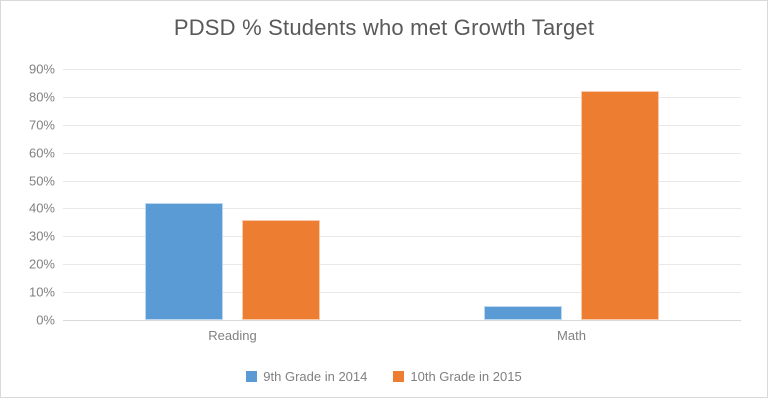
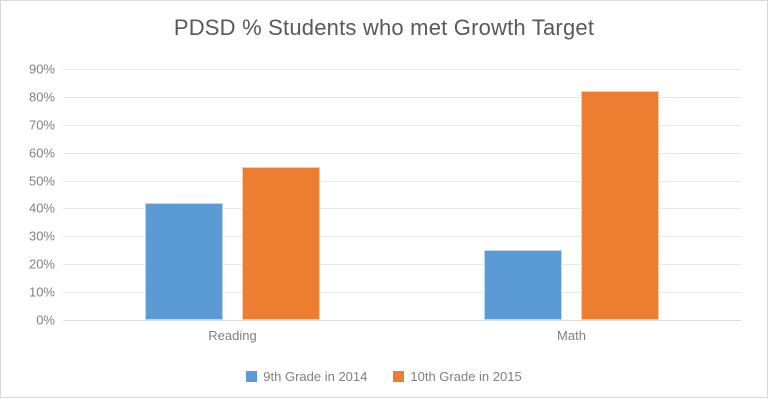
10th Grade in 2015/Reading: 36% -> 55%
9th Grade in 2014/Math: 5% -> 25%
